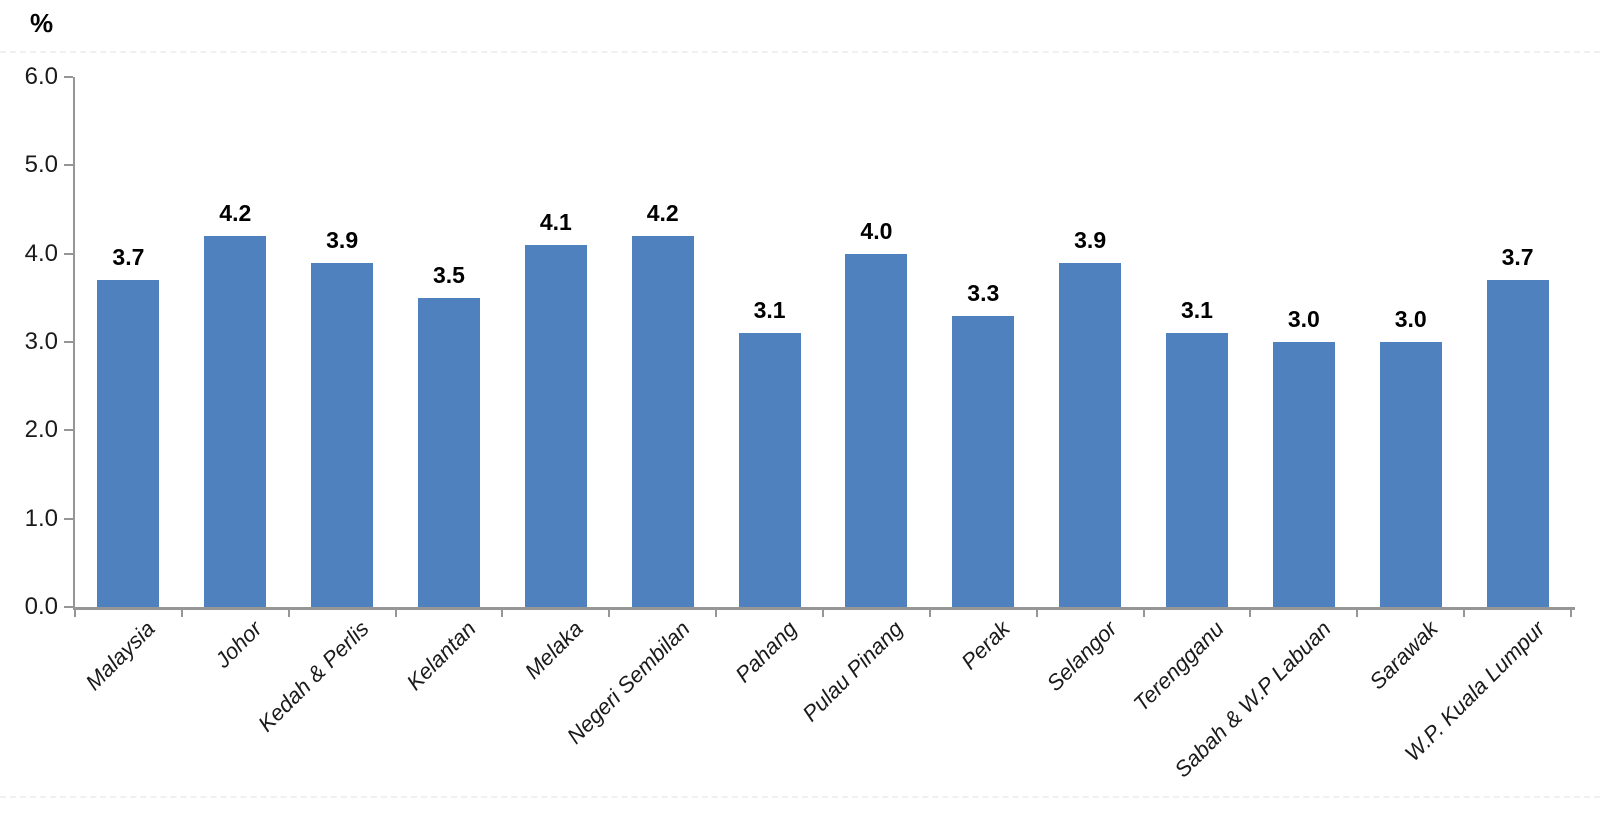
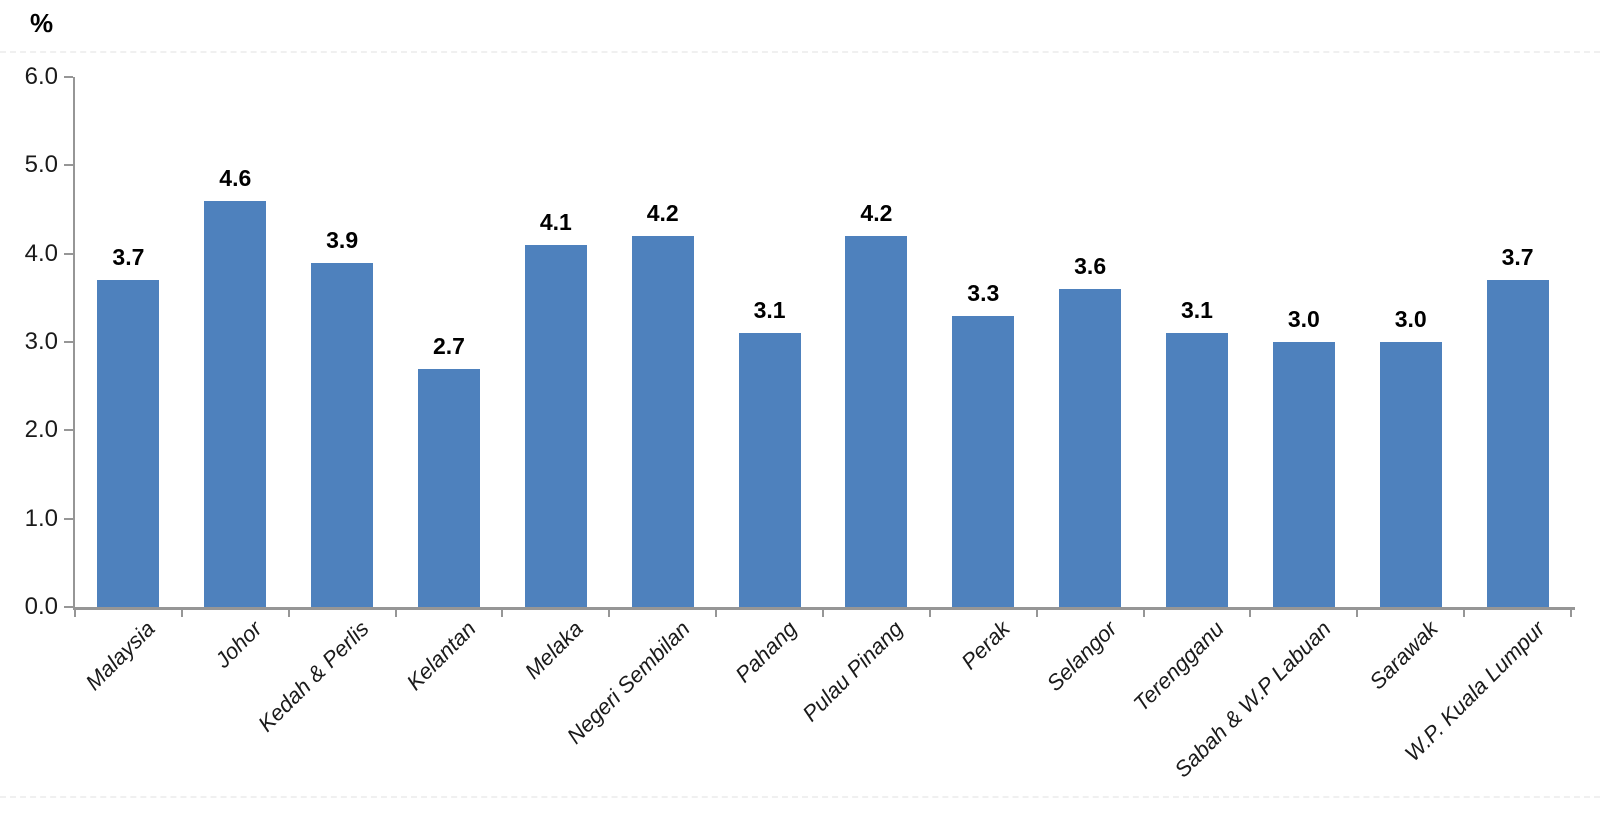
Johor: 4.2 -> 4.6
Kelantan: 3.5 -> 2.7
Pulau Pinang: 4.0 -> 4.2
Selangor: 3.9 -> 3.6
